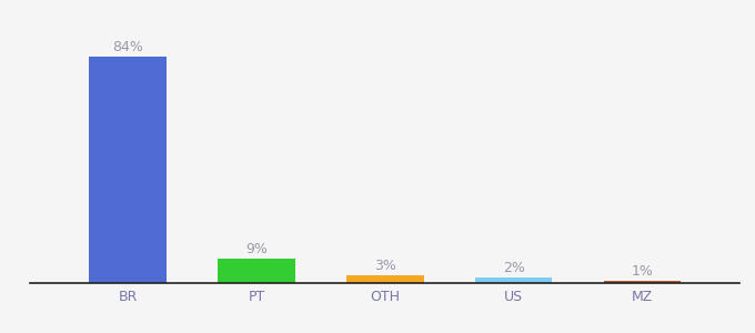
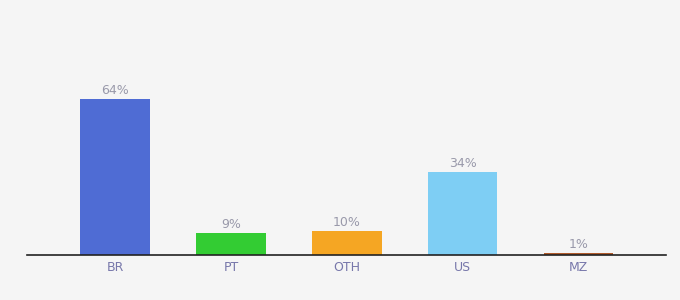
BR: 84% -> 64%
OTH: 3% -> 10%
US: 2% -> 34%
